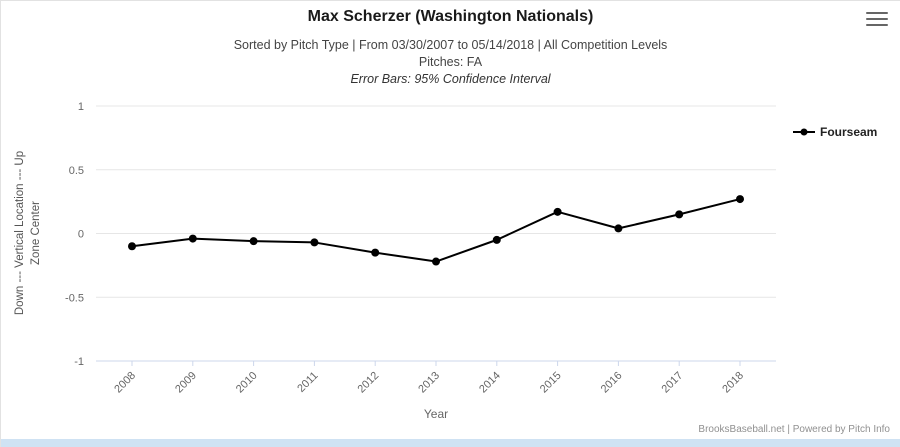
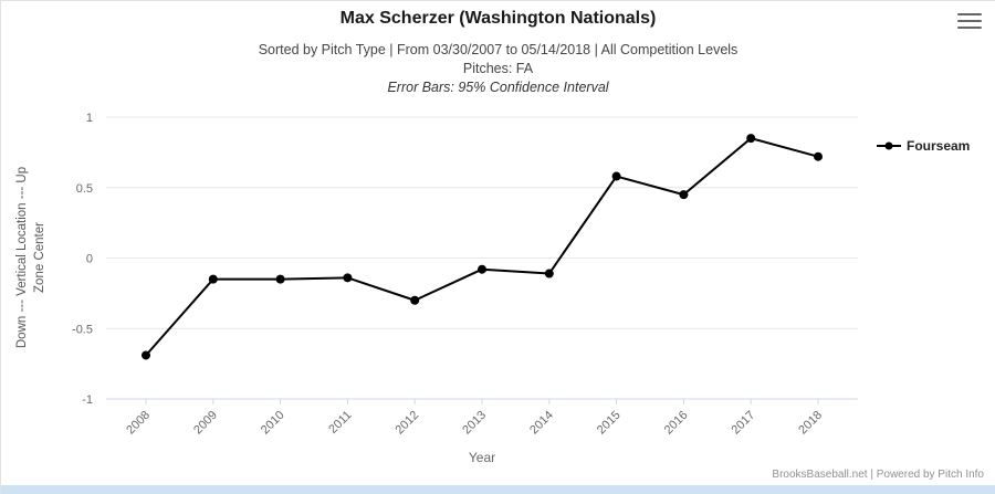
2008: -0.10 -> -0.69
2009: -0.04 -> -0.15
2010: -0.06 -> -0.15
2011: -0.07 -> -0.14
2012: -0.15 -> -0.30
2013: -0.22 -> -0.08
2014: -0.05 -> -0.11
2015: 0.17 -> 0.58
2016: 0.04 -> 0.45
2017: 0.15 -> 0.85
2018: 0.27 -> 0.72
